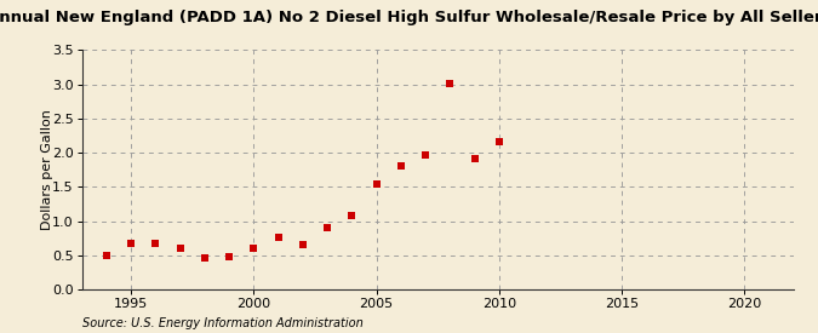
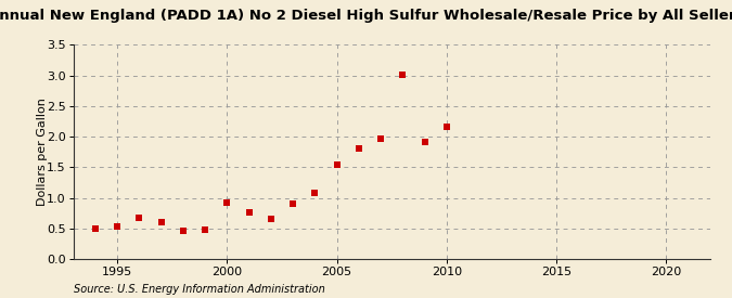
1995: 0.68 -> 0.53
2000: 0.60 -> 0.93
